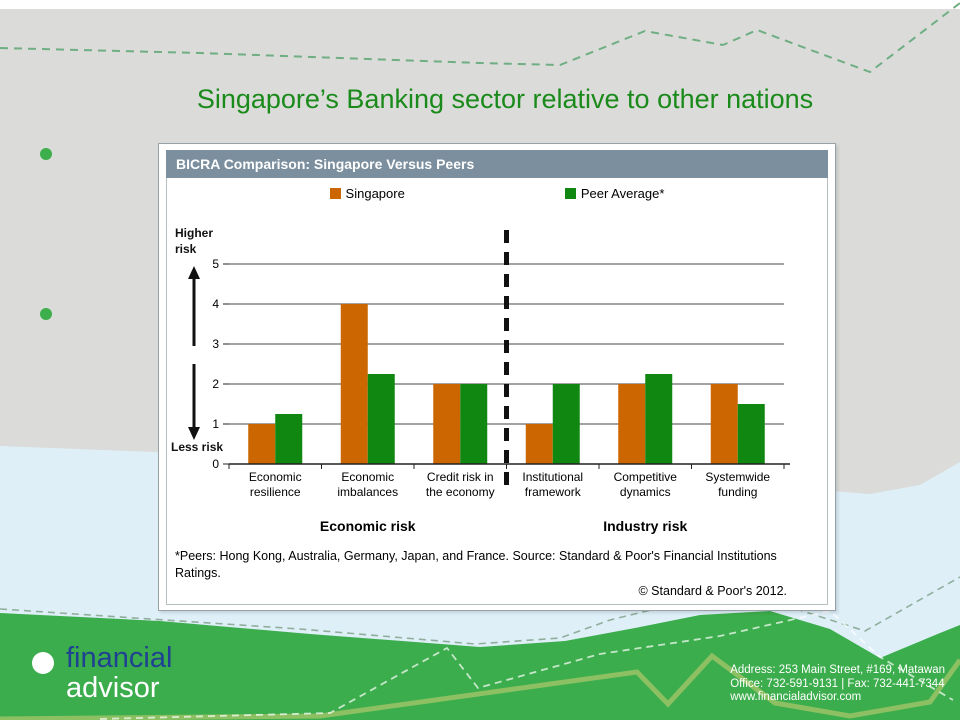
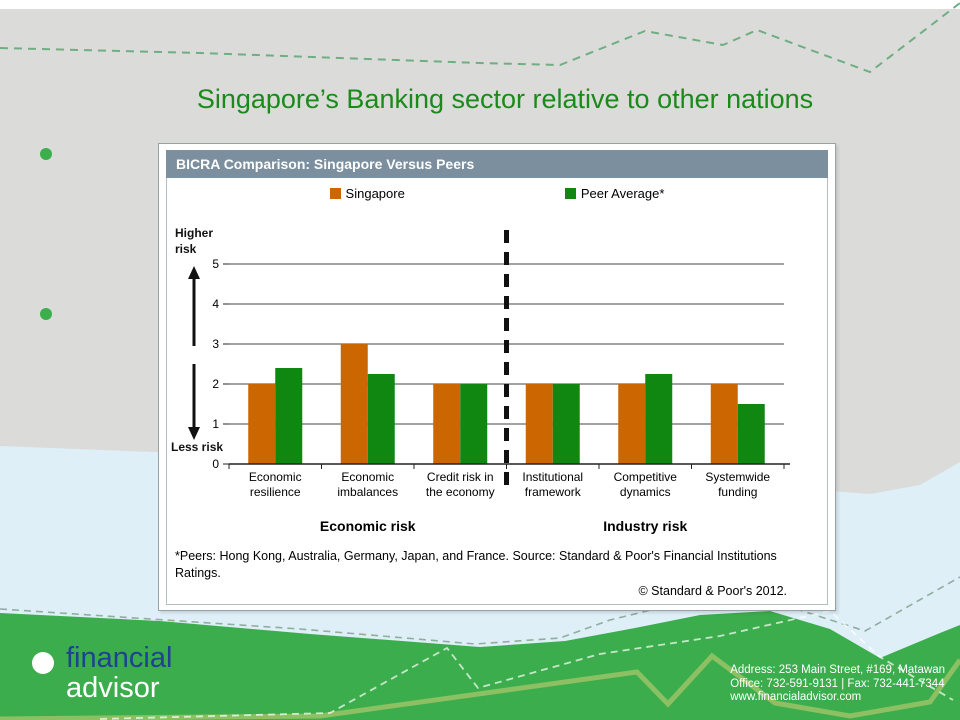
Singapore/Economic resilience: 1 -> 2
Peer Average*/Economic resilience: 1.2 -> 2.4
Singapore/Economic imbalances: 4 -> 3
Singapore/Institutional framework: 1 -> 2
